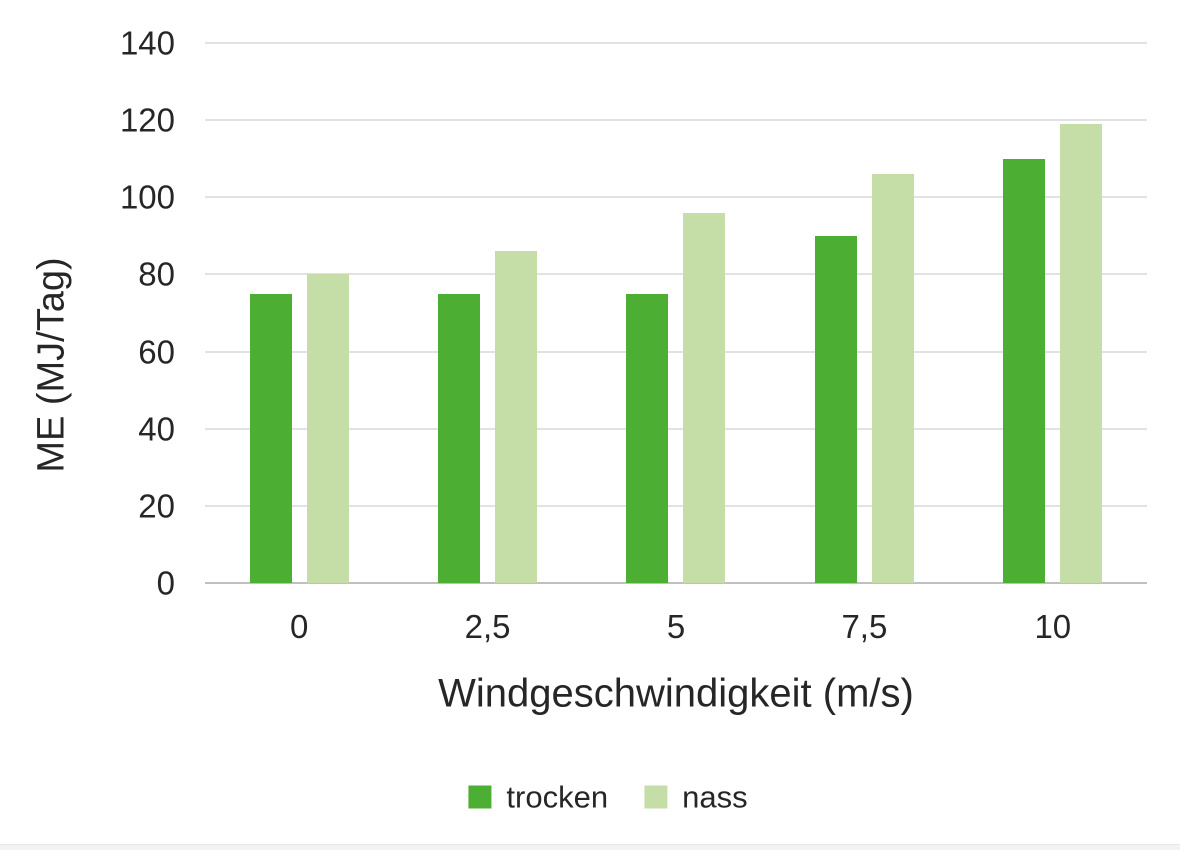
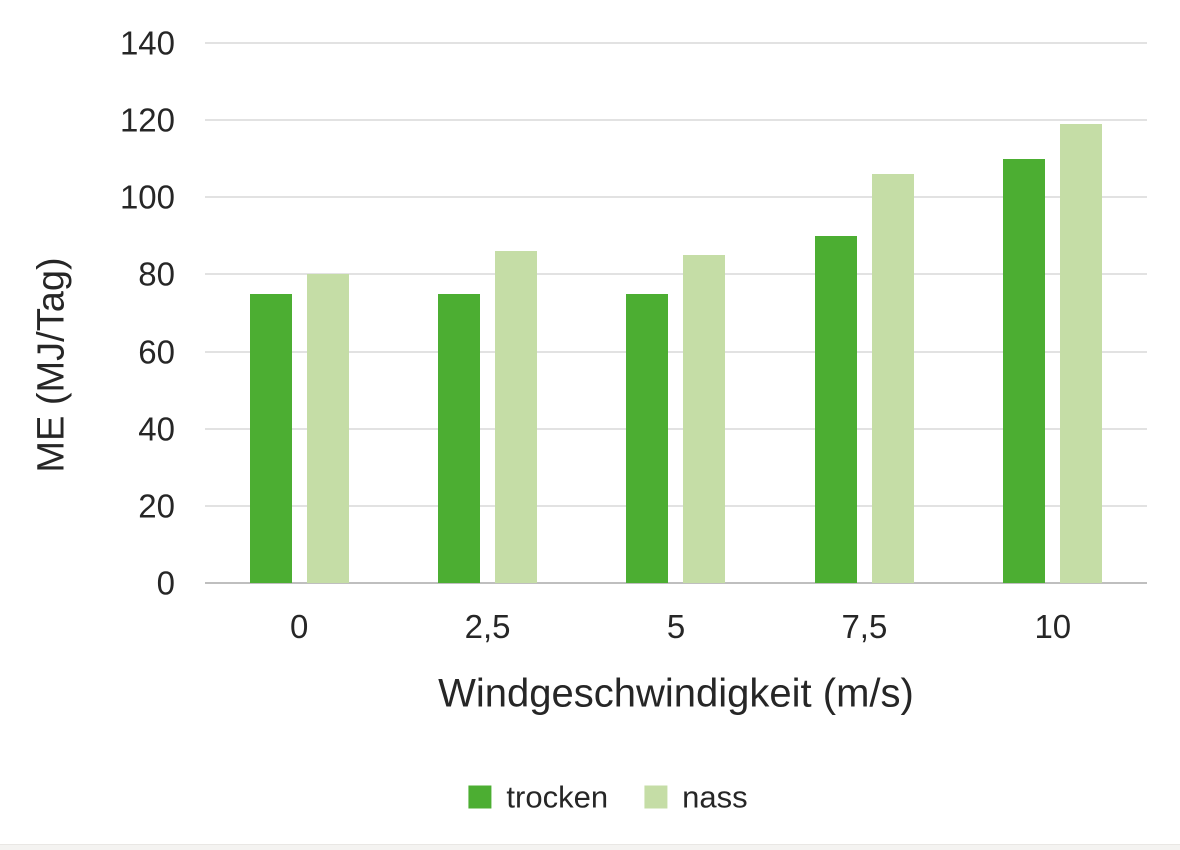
nass/5: 96 -> 85
